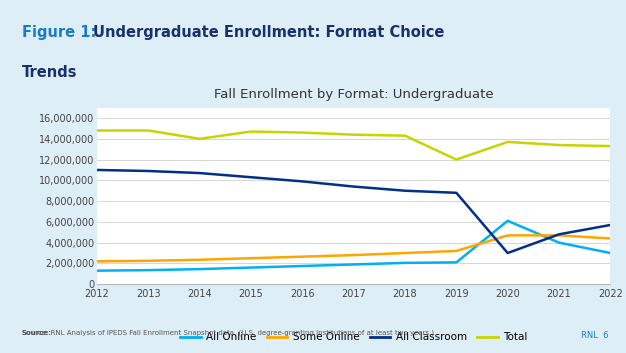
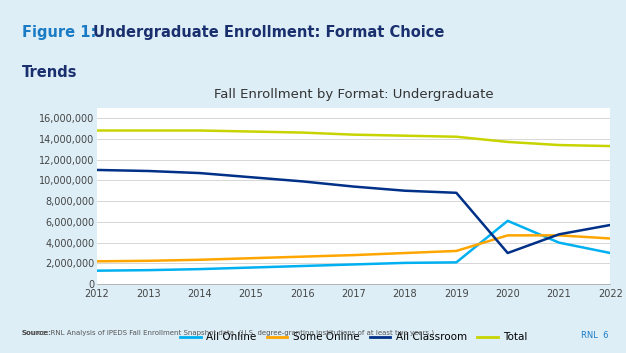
Total/2014: 14,000,000 -> 14,800,000
Total/2019: 12,000,000 -> 14,200,000
